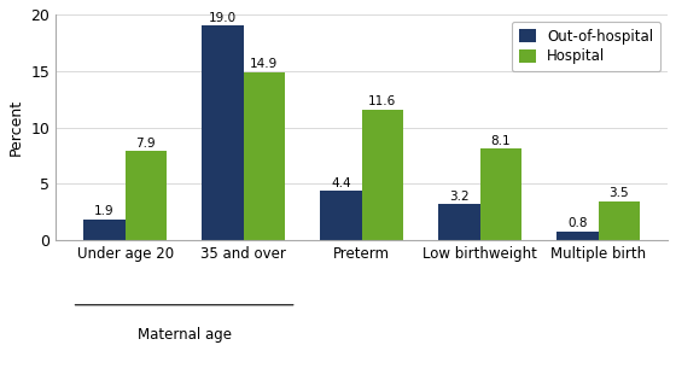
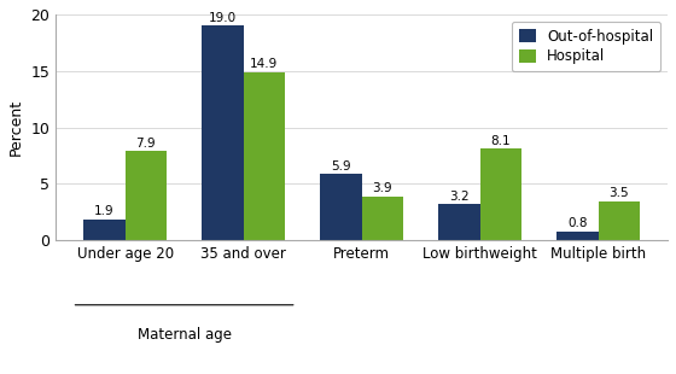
Out-of-hospital/Preterm: 4.4 -> 5.9
Hospital/Preterm: 11.6 -> 3.9
